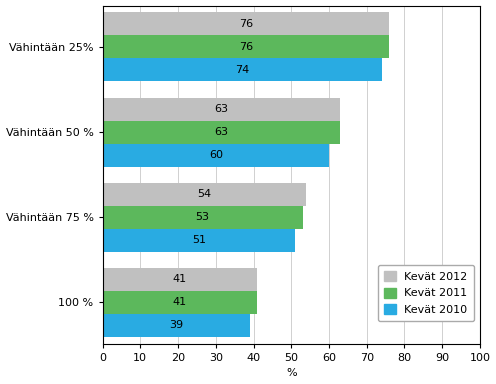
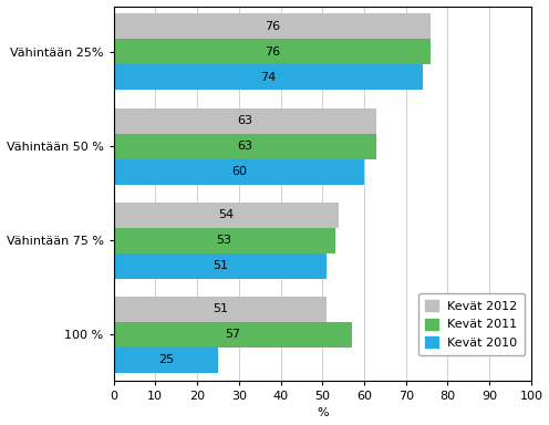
Kevät 2012/100 %: 41 -> 51
Kevät 2011/100 %: 41 -> 57
Kevät 2010/100 %: 39 -> 25
